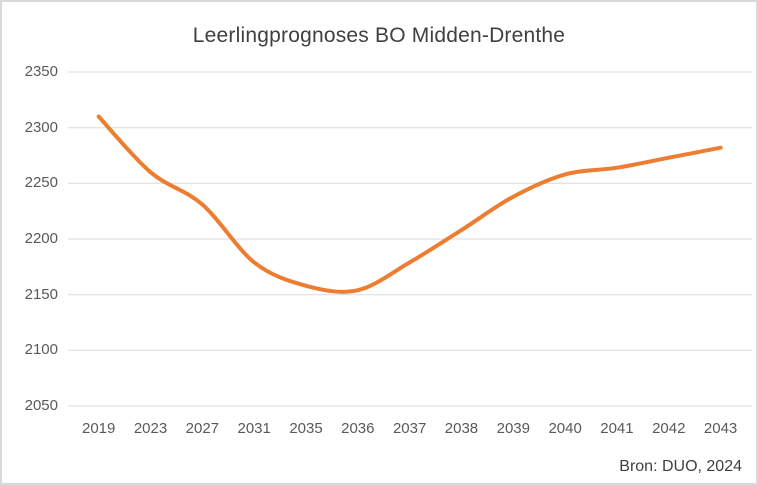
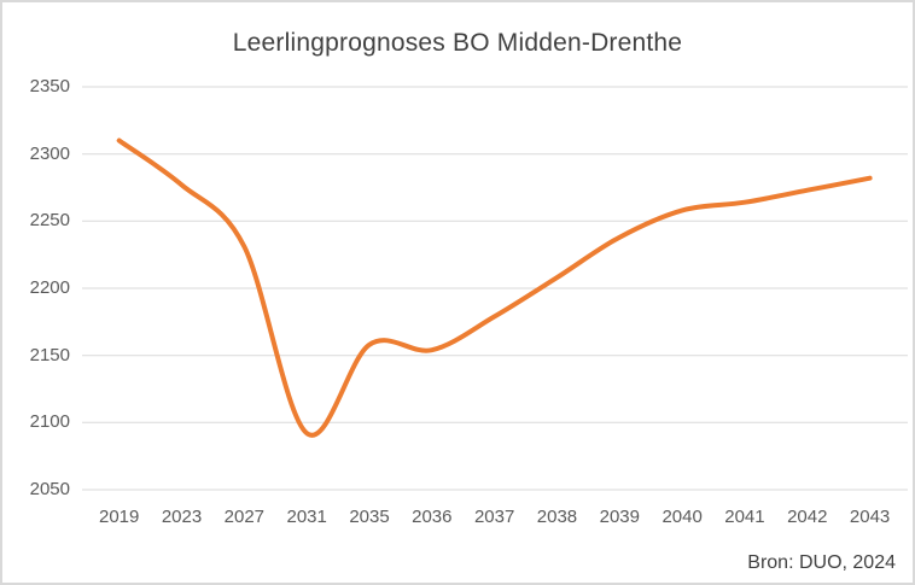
2023: 2260 -> 2277
2031: 2179 -> 2092
